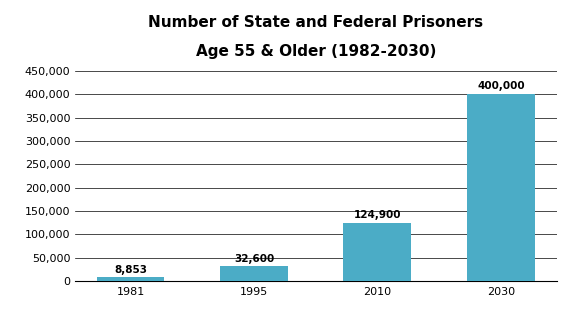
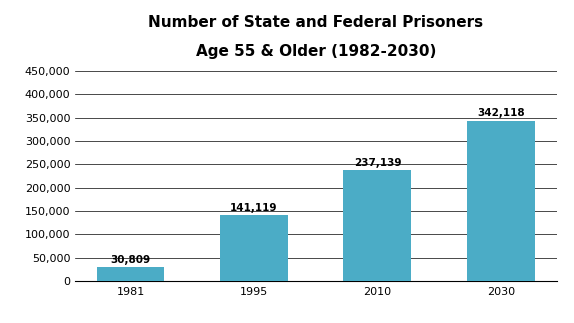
1981: 8,853 -> 30,809
1995: 32,600 -> 141,119
2010: 124,900 -> 237,139
2030: 400,000 -> 342,118
